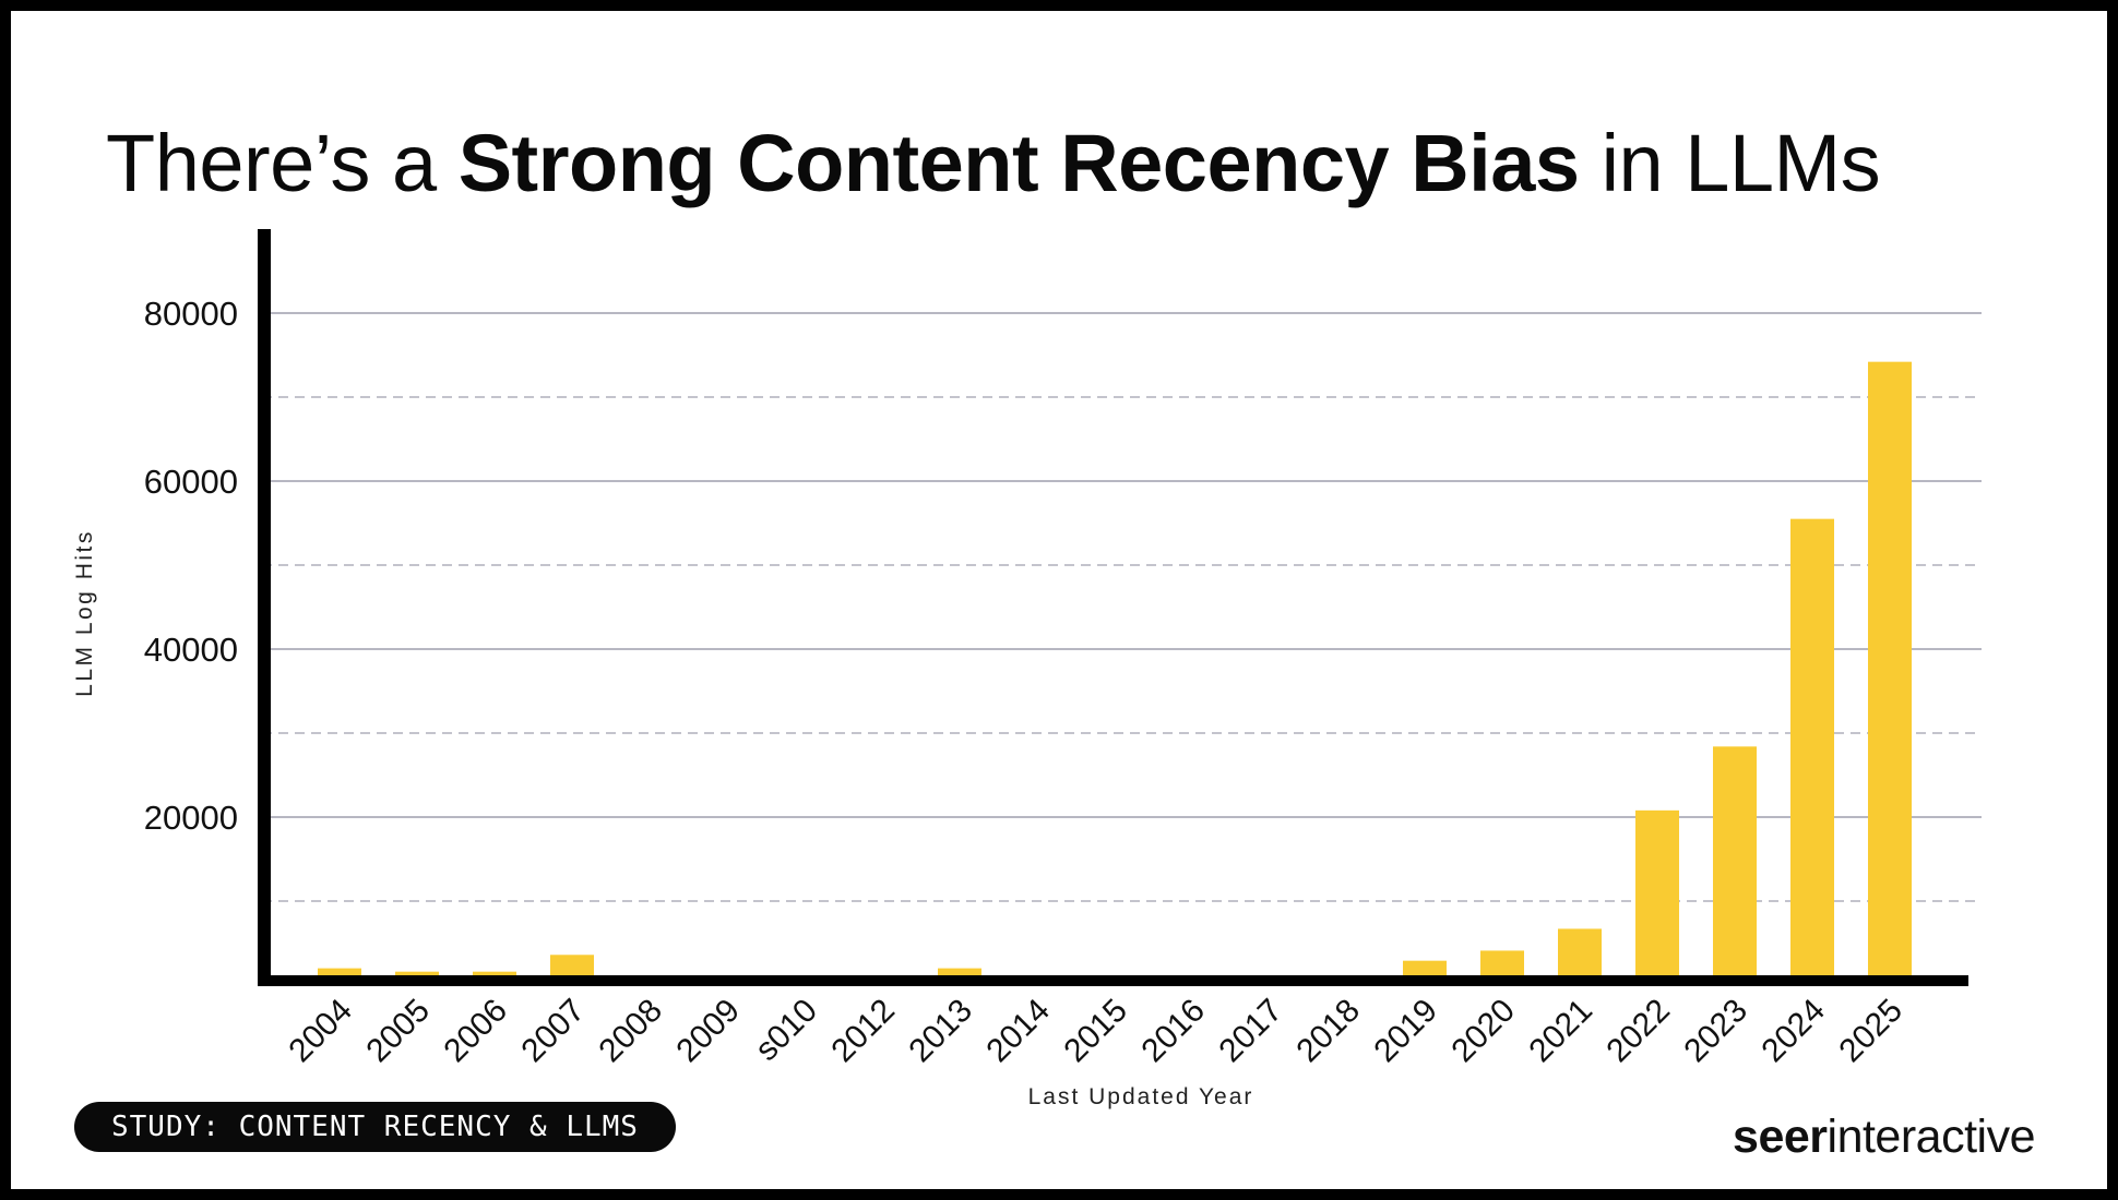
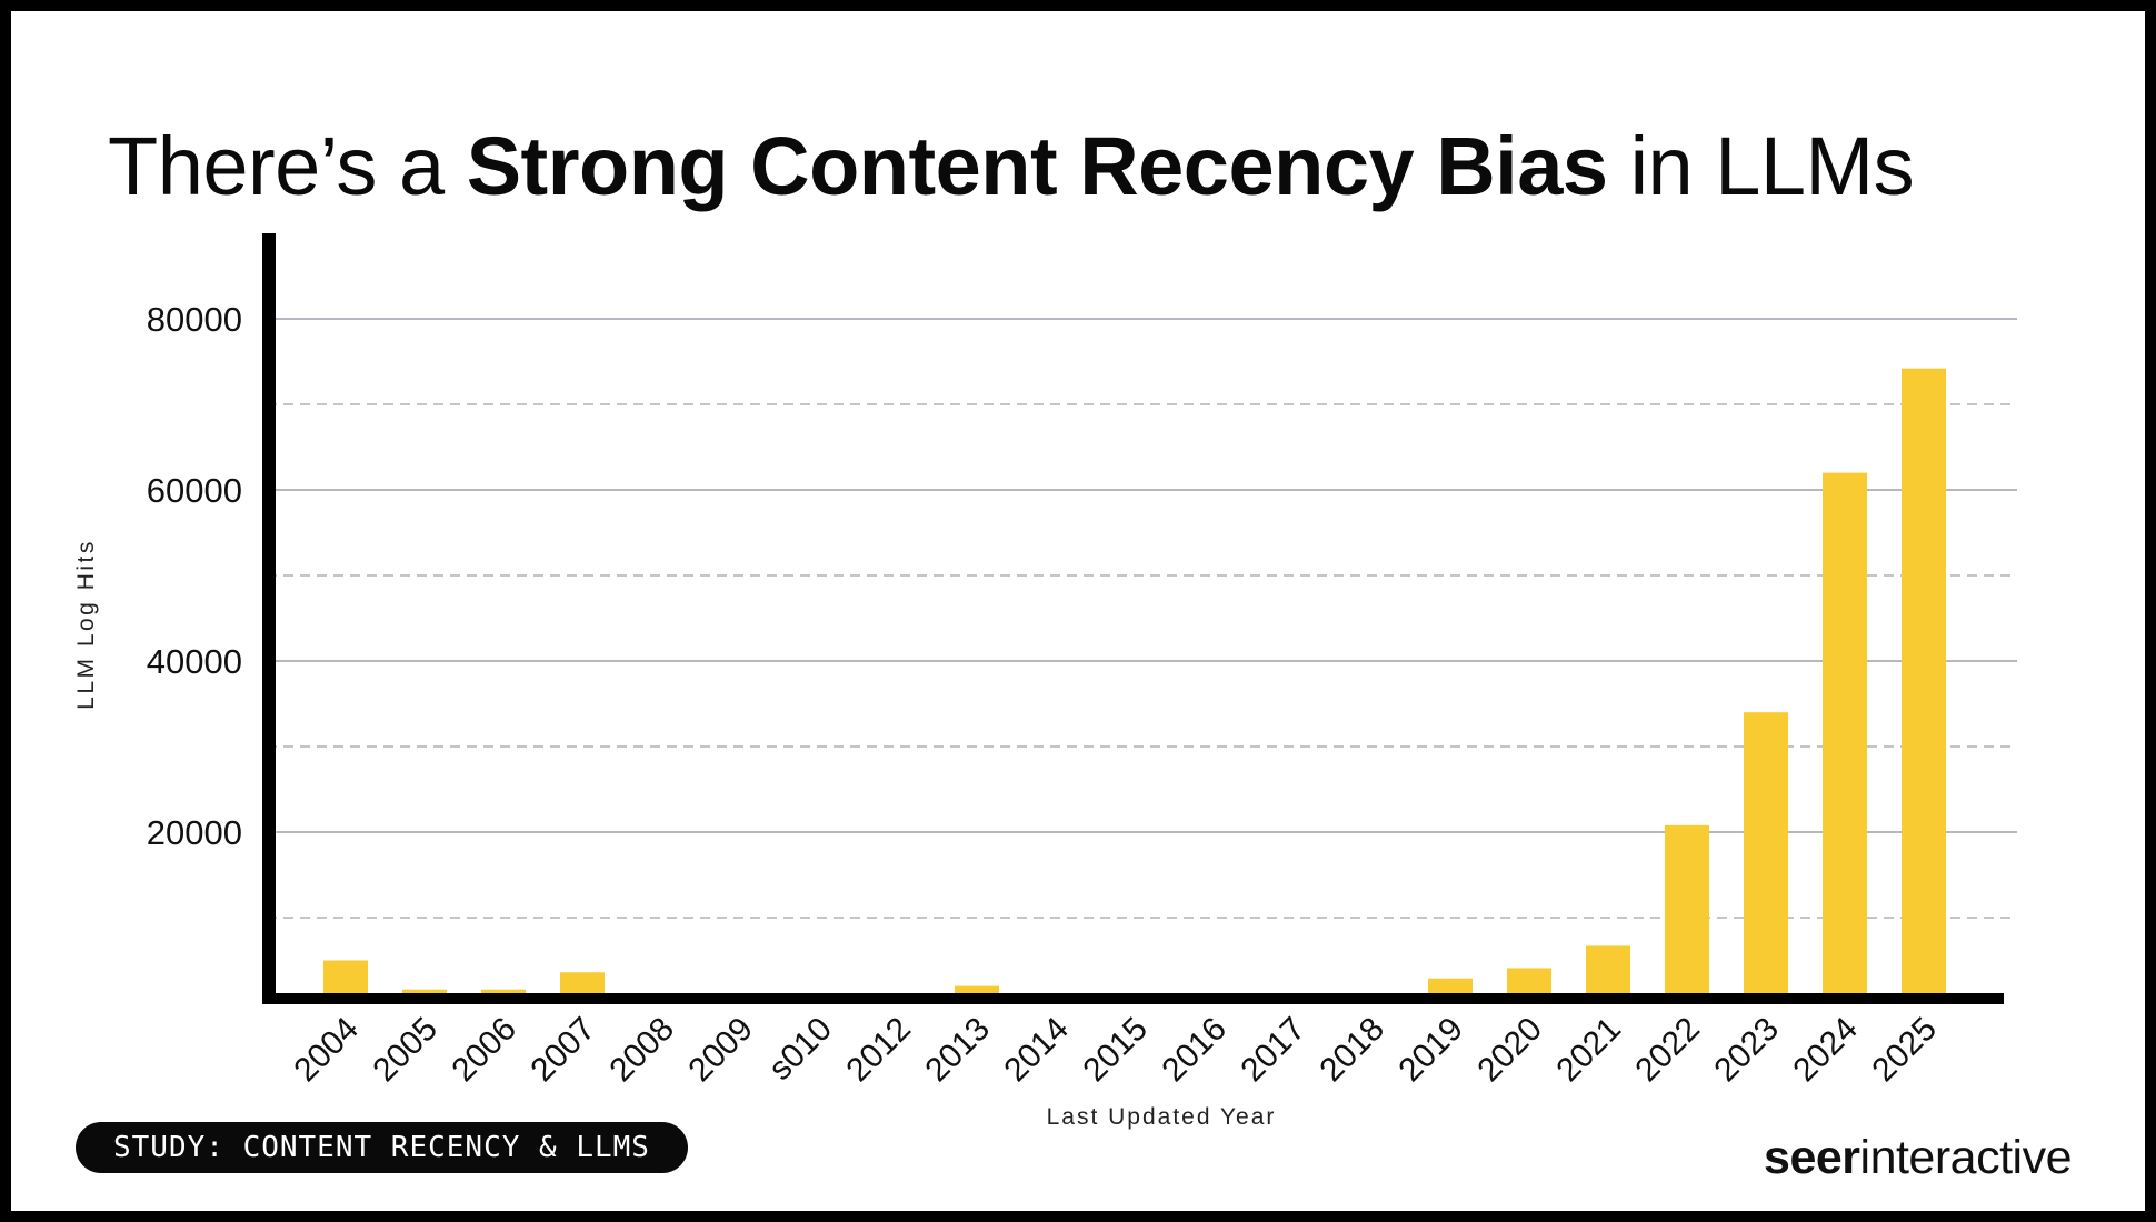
2004: 2000 -> 5000
2023: 28000 -> 34000
2024: 56000 -> 62000
